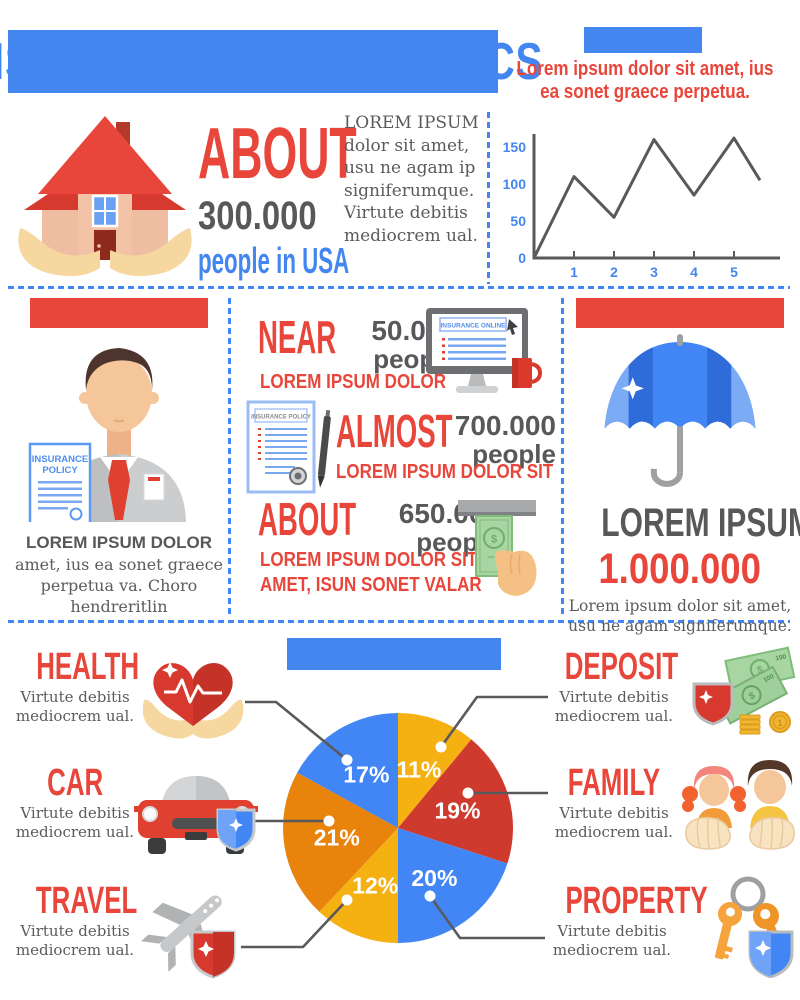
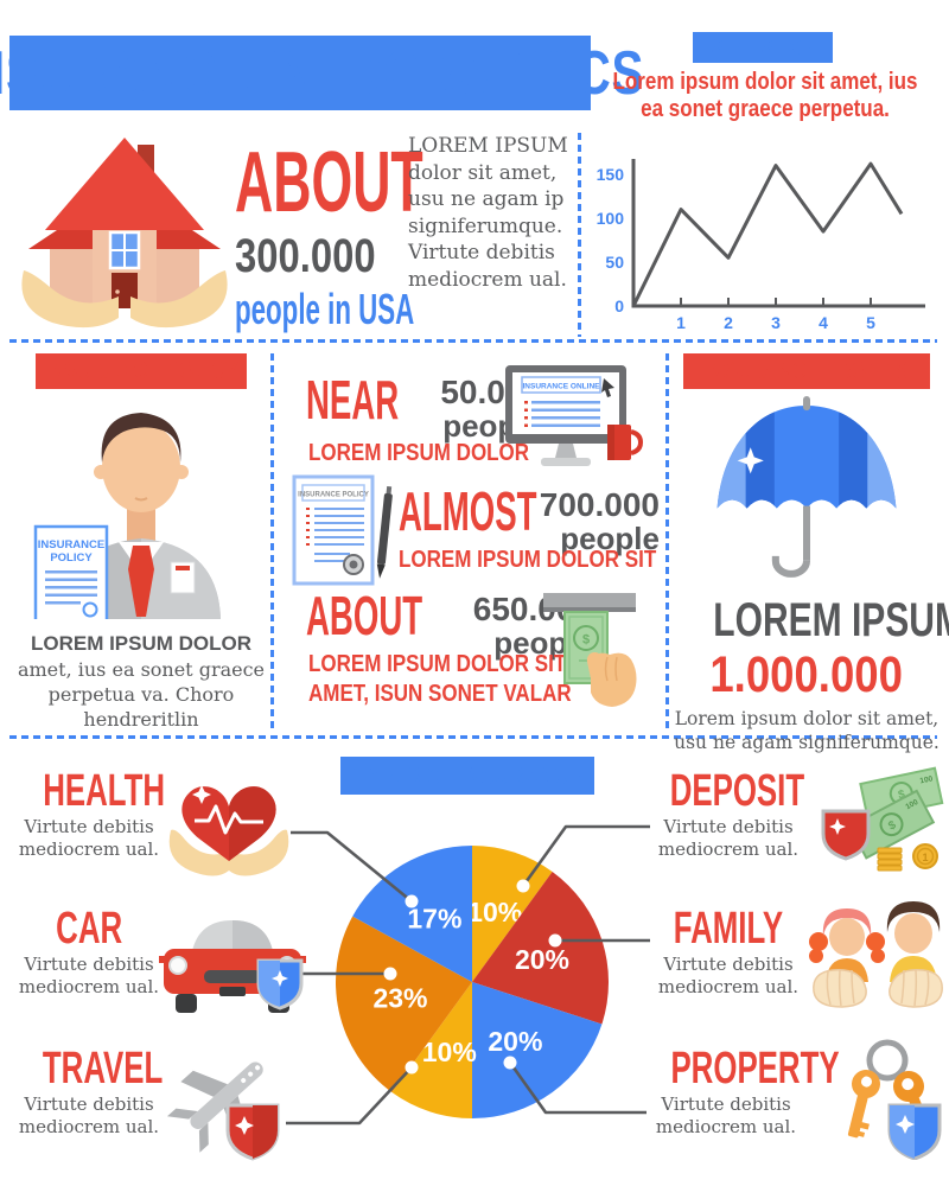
TYPES OF INSURANCE/DEPOSIT: 11% -> 10%
TYPES OF INSURANCE/FAMILY: 19% -> 20%
TYPES OF INSURANCE/TRAVEL: 12% -> 10%
TYPES OF INSURANCE/CAR: 21% -> 23%
